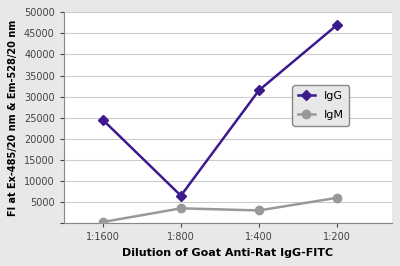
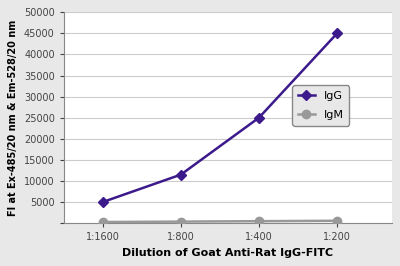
IgG/1:1600: 24500 -> 5000
IgG/1:800: 6500 -> 11500
IgM/1:800: 3500 -> 400
IgG/1:400: 31500 -> 25000
IgM/1:400: 3000 -> 400
IgG/1:200: 47000 -> 45000
IgM/1:200: 6000 -> 600
